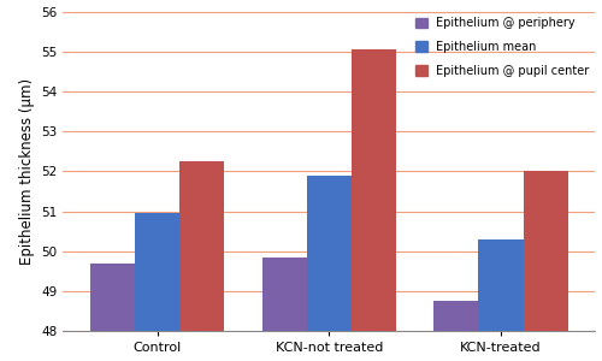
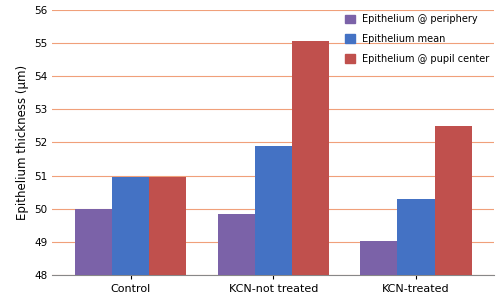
Epithelium @ periphery/Control: 49.70 -> 50.00
Epithelium @ pupil center/Control: 52.25 -> 50.95
Epithelium @ periphery/KCN-treated: 48.75 -> 49.05
Epithelium @ pupil center/KCN-treated: 52.00 -> 52.50
